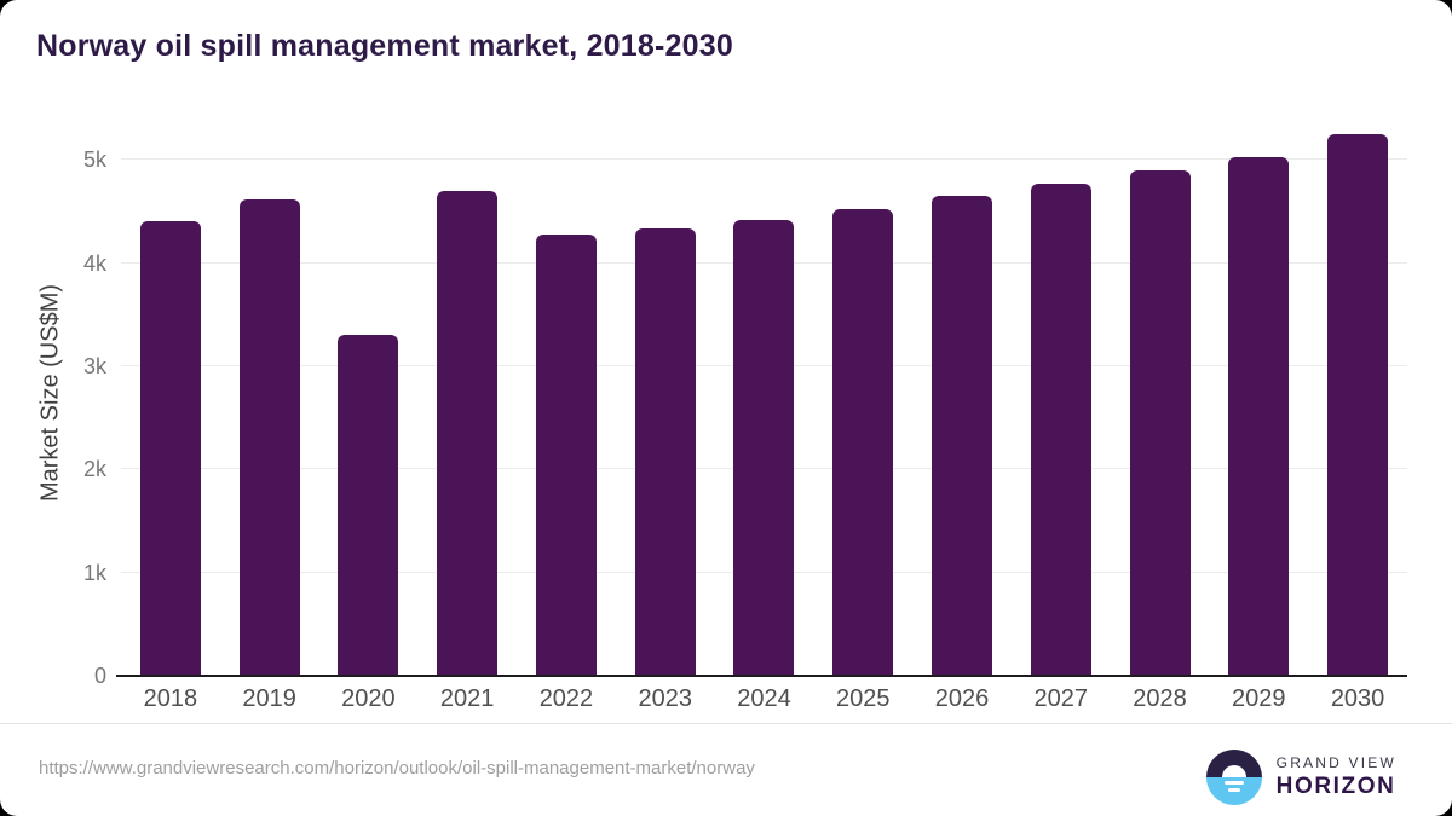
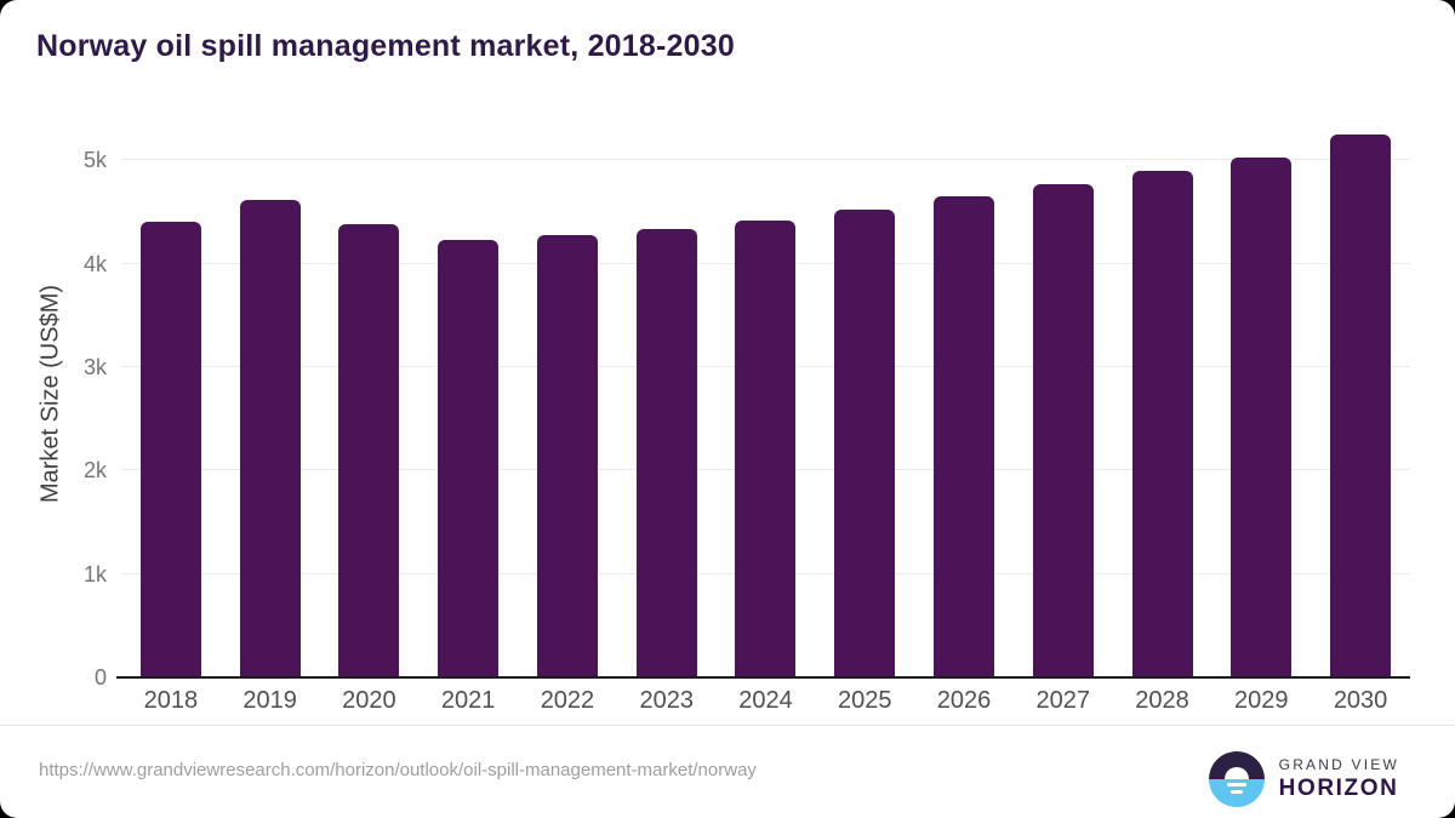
2020: 3.3k -> 4.4k
2021: 4.7k -> 4.2k
